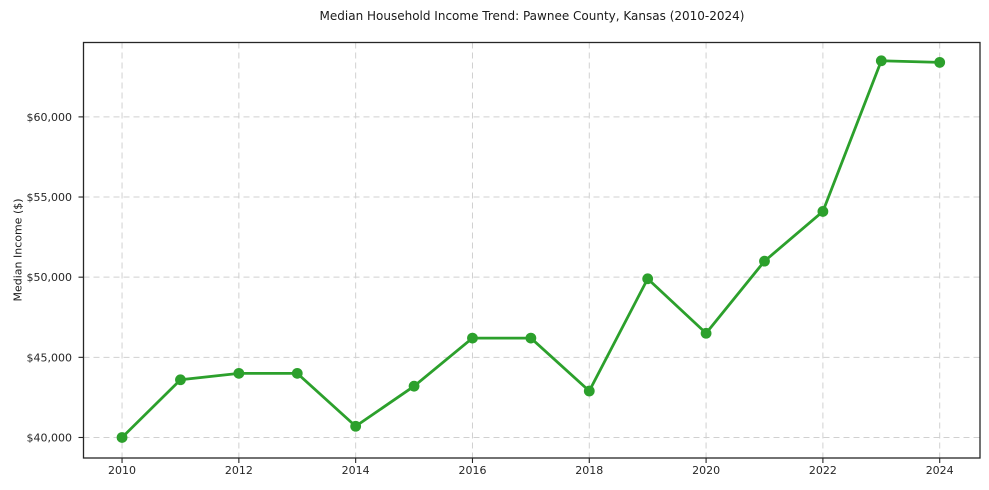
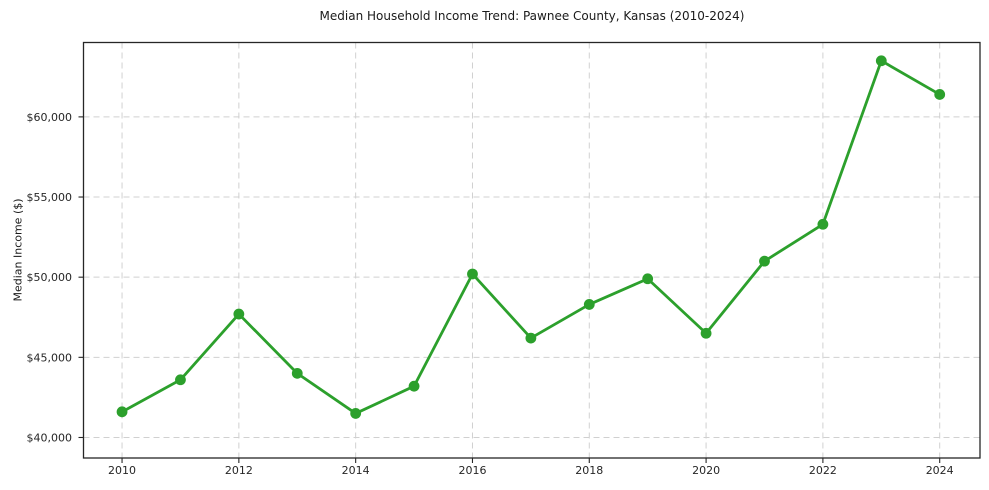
2010: $40000 -> $41600
2012: $44000 -> $47700
2014: $40700 -> $41500
2016: $46200 -> $50200
2018: $42900 -> $48300
2022: $54100 -> $53300
2024: $63400 -> $61400
